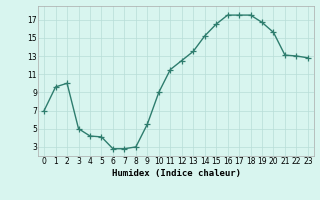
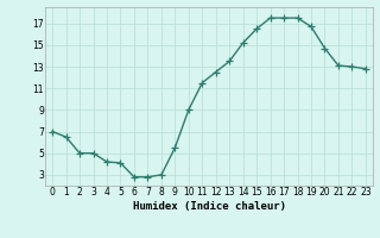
1: 9.6 -> 6.5
2: 10.0 -> 5.0
20: 15.6 -> 14.7
